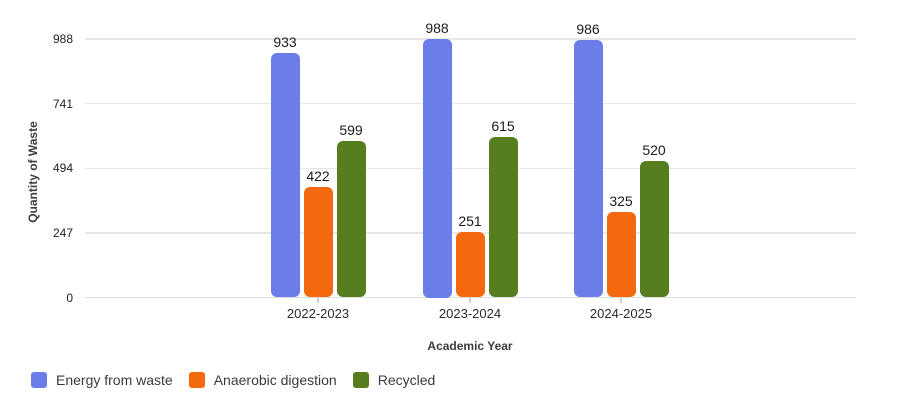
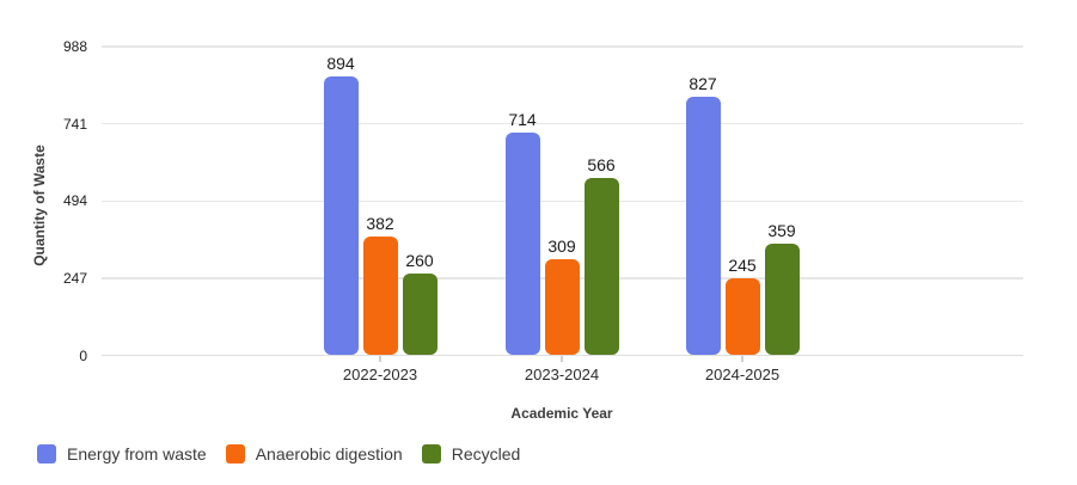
Energy from waste/2022-2023: 933 -> 894
Anaerobic digestion/2022-2023: 422 -> 382
Recycled/2022-2023: 599 -> 260
Energy from waste/2023-2024: 988 -> 714
Anaerobic digestion/2023-2024: 251 -> 309
Recycled/2023-2024: 615 -> 566
Energy from waste/2024-2025: 986 -> 827
Anaerobic digestion/2024-2025: 325 -> 245
Recycled/2024-2025: 520 -> 359
